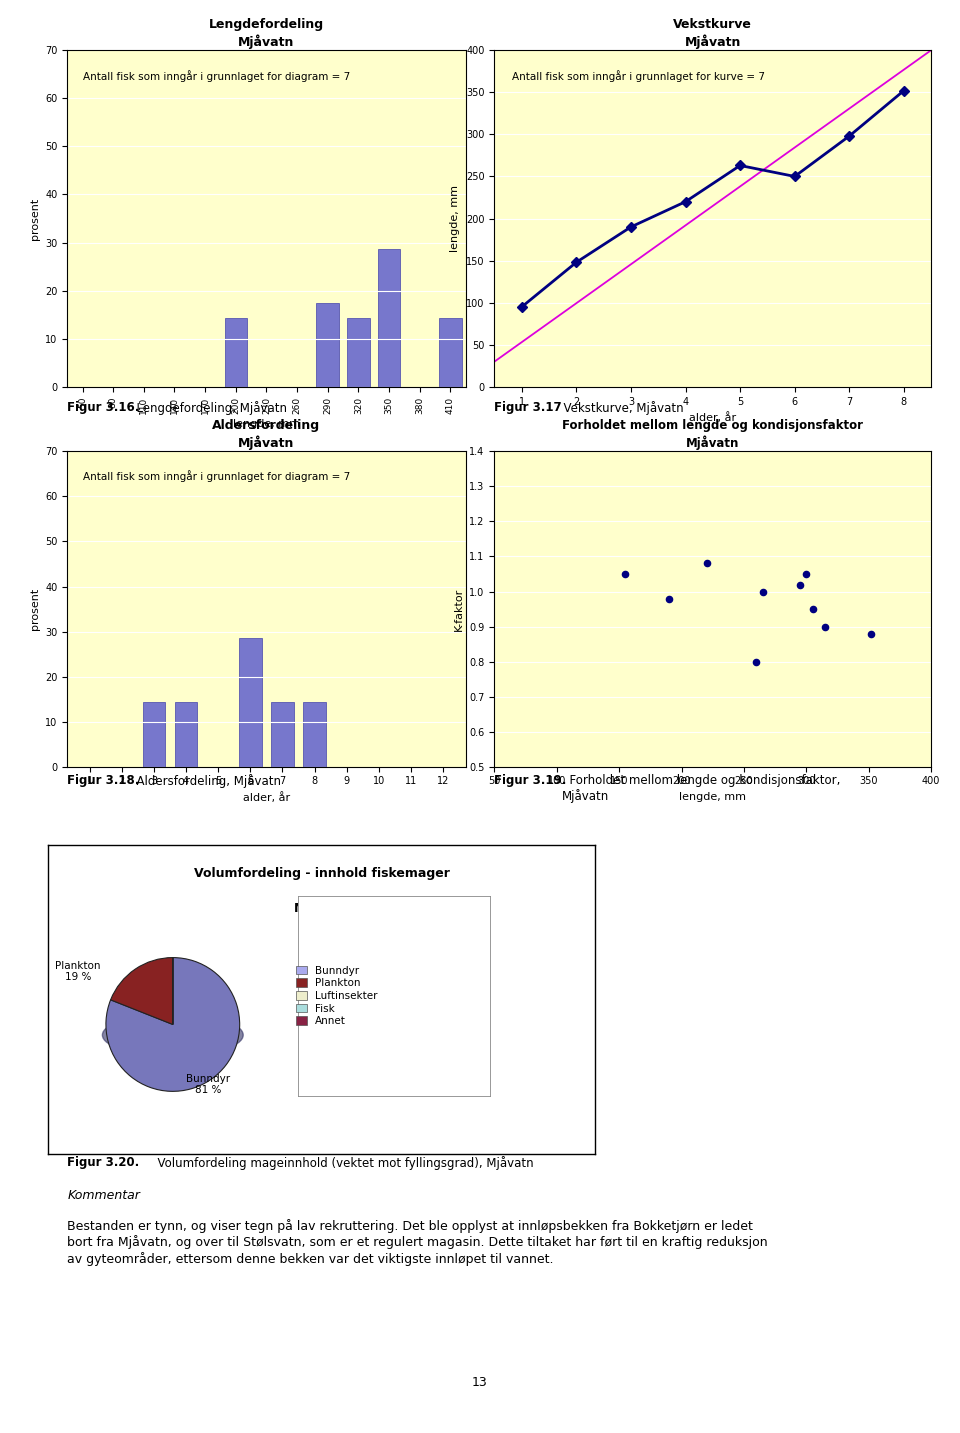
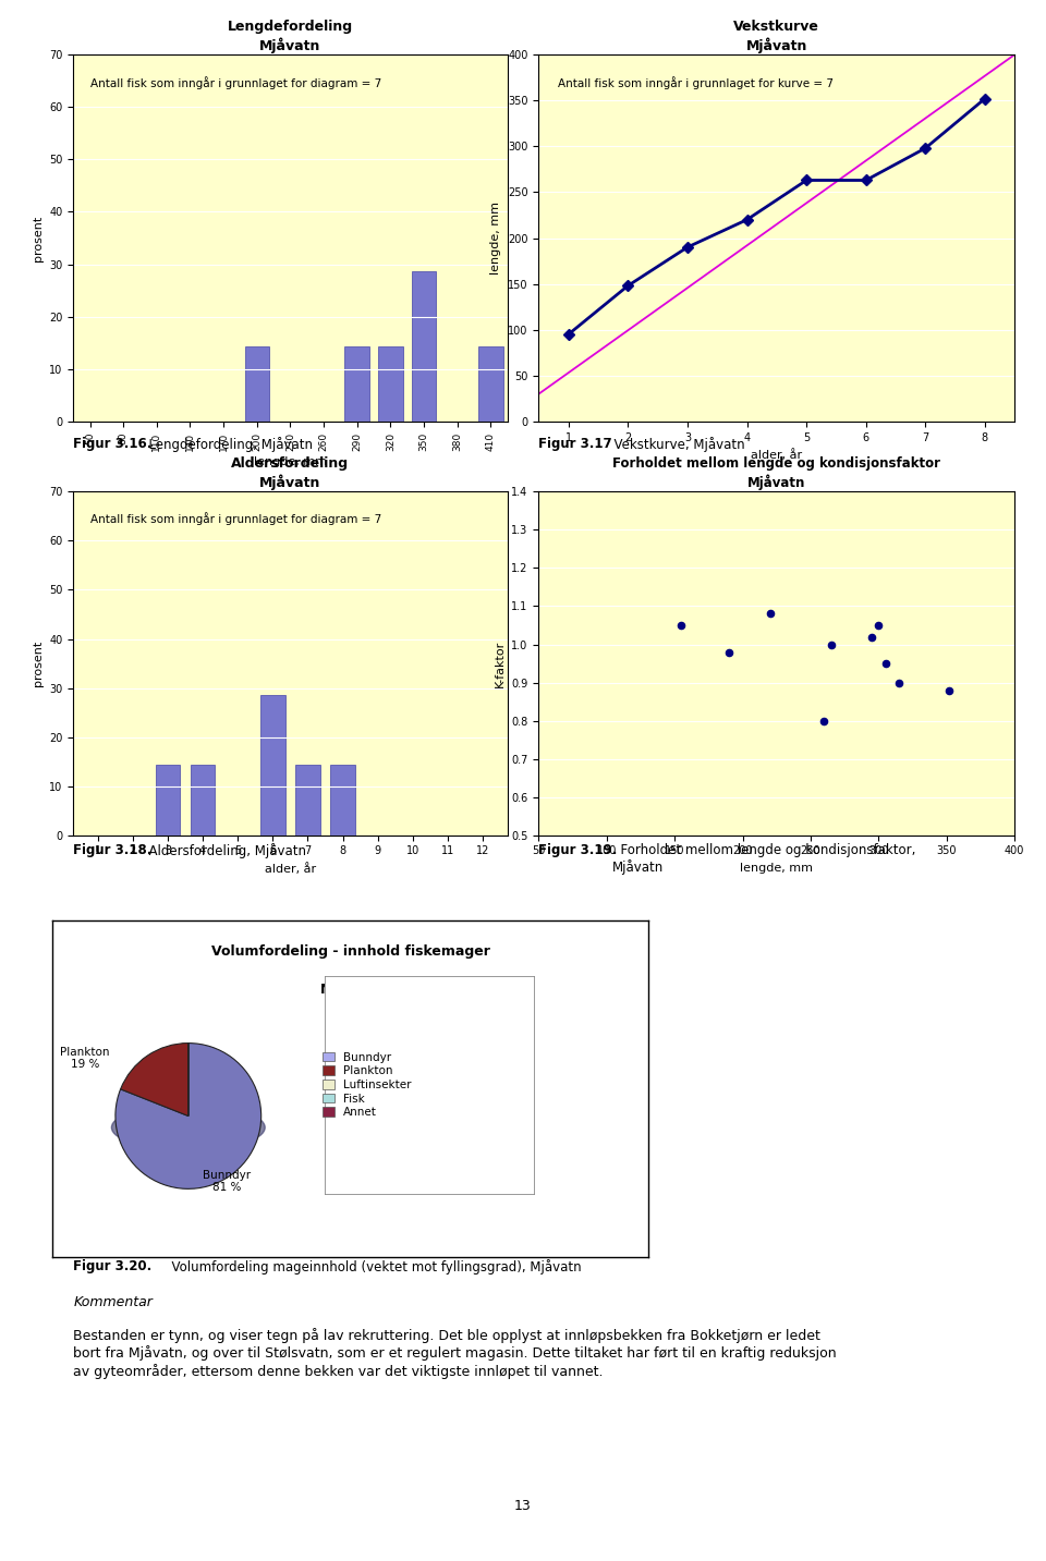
Lengdefordeling Mjåvatn/290: 17.5 -> 14.3
Vekstkurve Mjåvatn/6: 250 -> 263
